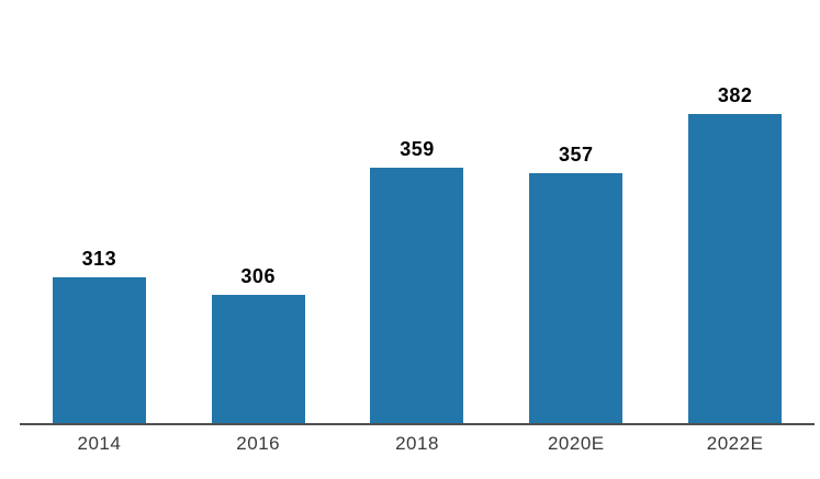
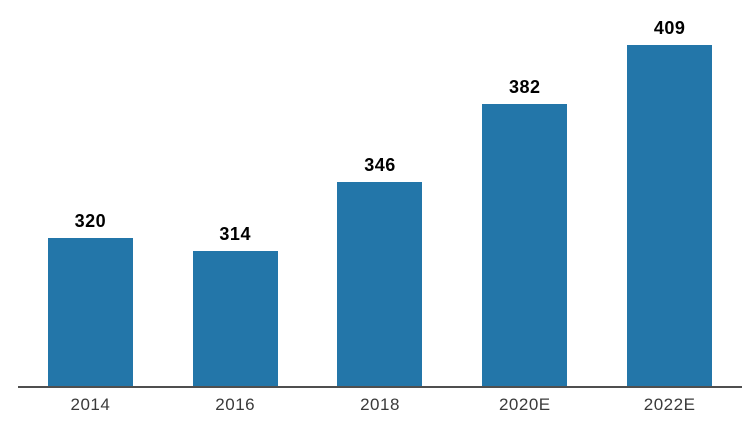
2014: 313 -> 320
2016: 306 -> 314
2018: 359 -> 346
2020E: 357 -> 382
2022E: 382 -> 409
